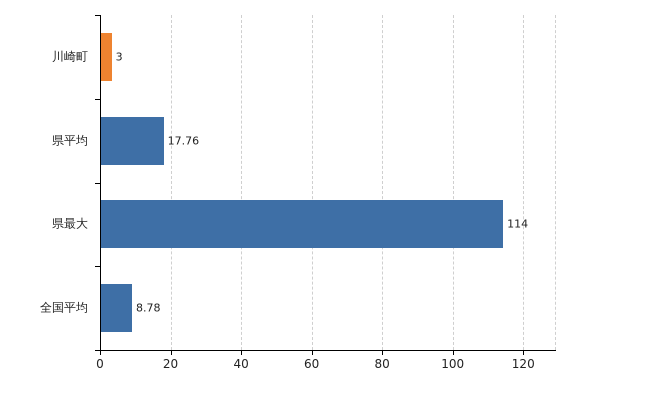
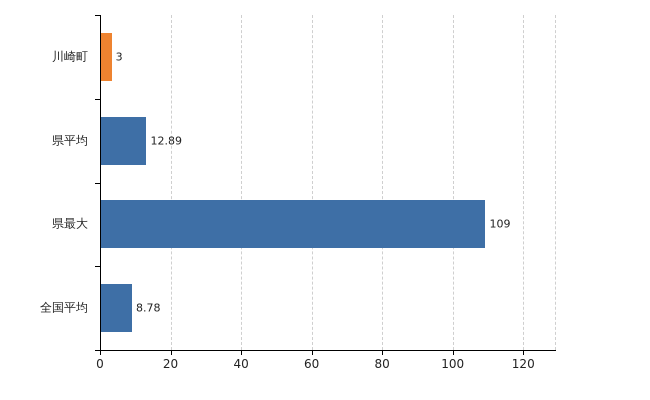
県平均: 17.76 -> 12.89
県最大: 114 -> 109
